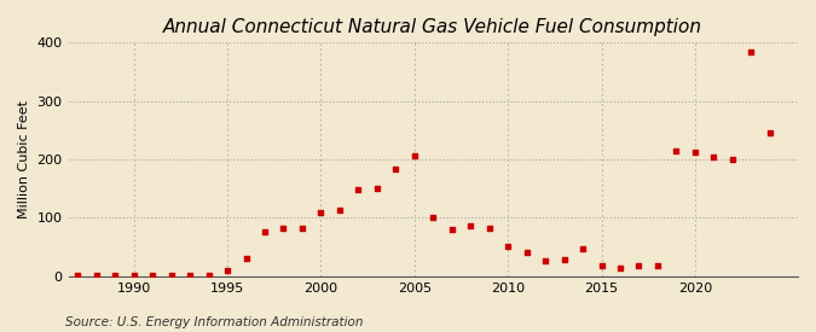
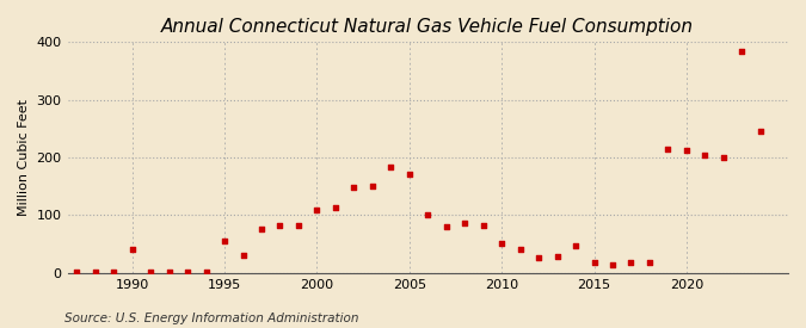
1990: 1 -> 40
1995: 10 -> 55
2005: 207 -> 170
